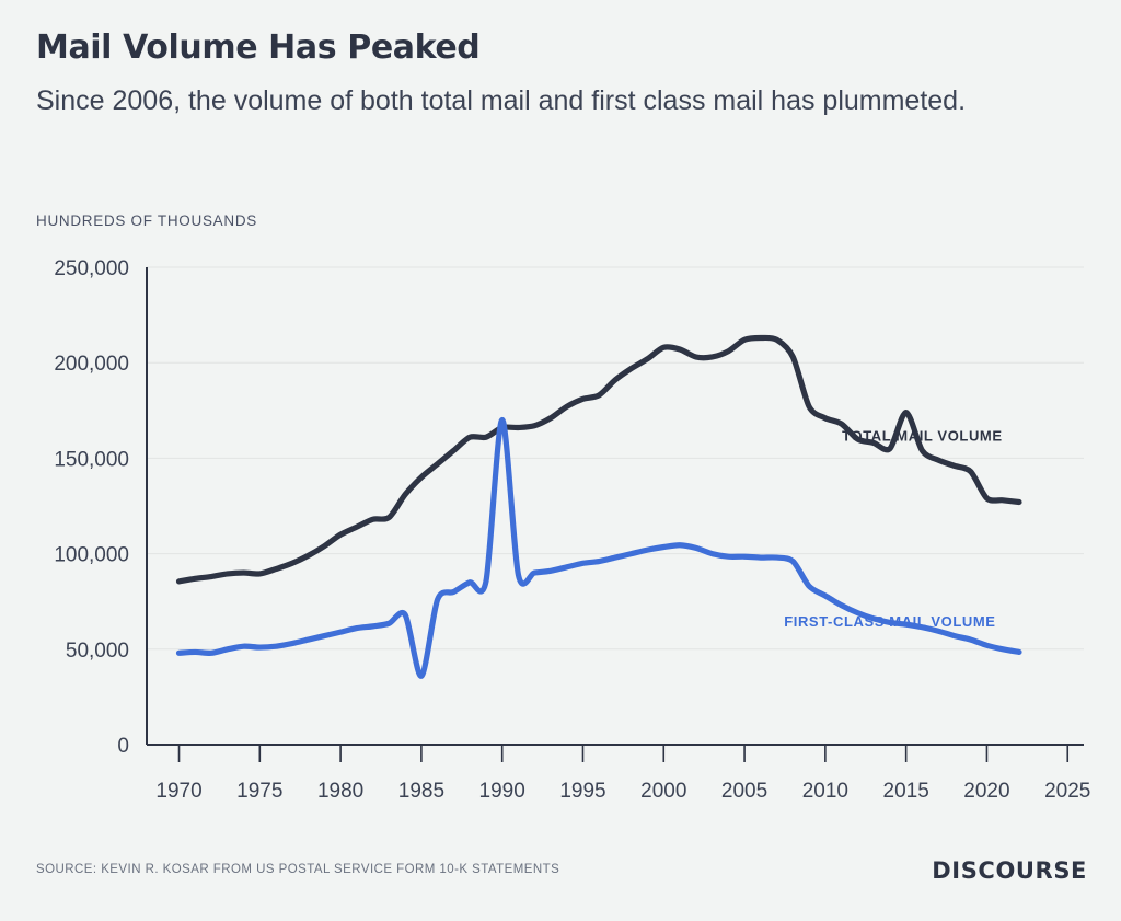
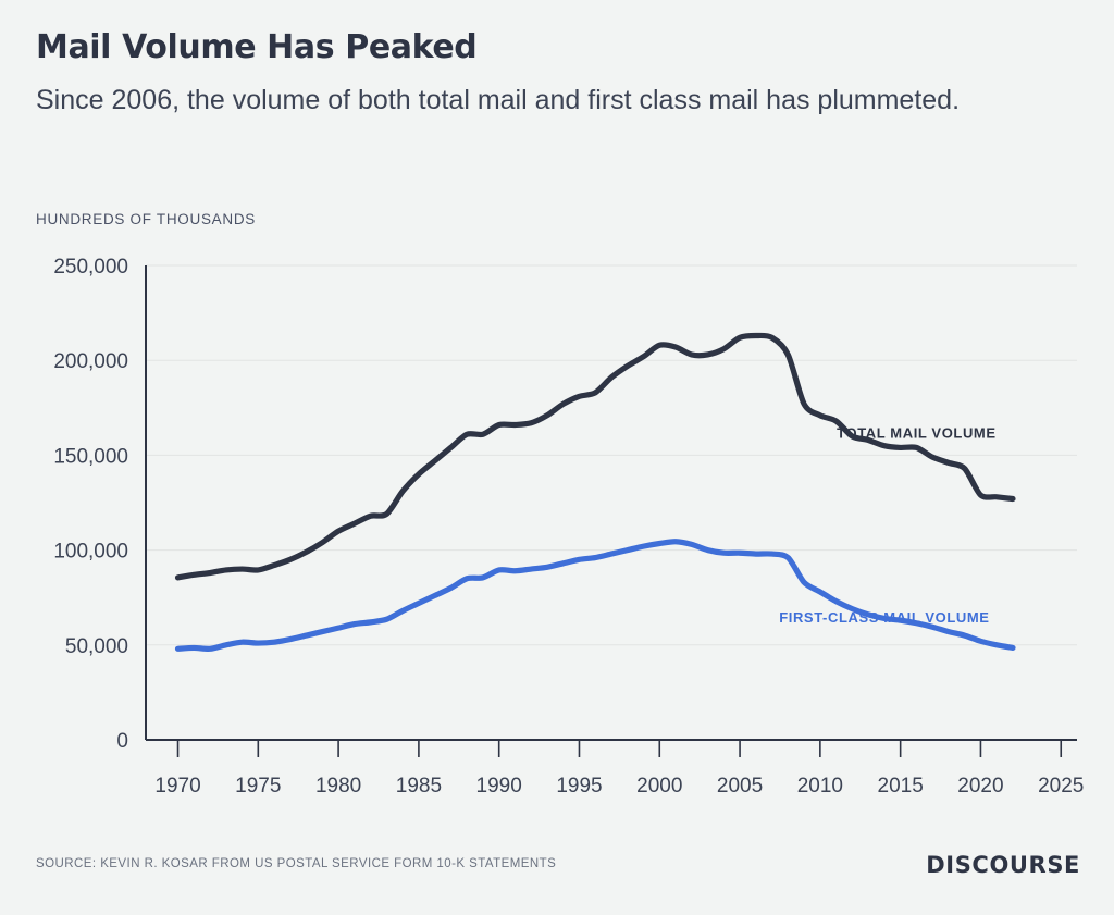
FIRST-CLASS MAIL VOLUME/1985: 36000 -> 72000
FIRST-CLASS MAIL VOLUME/1990: 170000 -> 90000
TOTAL MAIL VOLUME/2015: 174000 -> 154000
